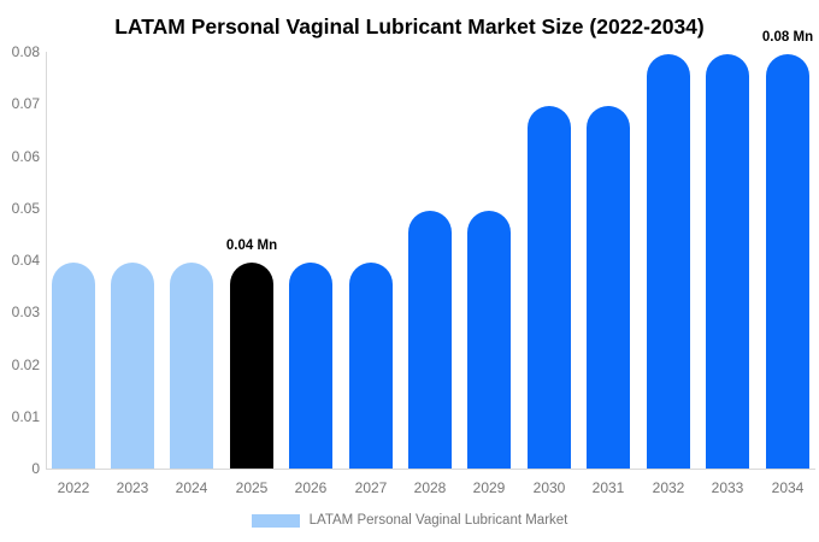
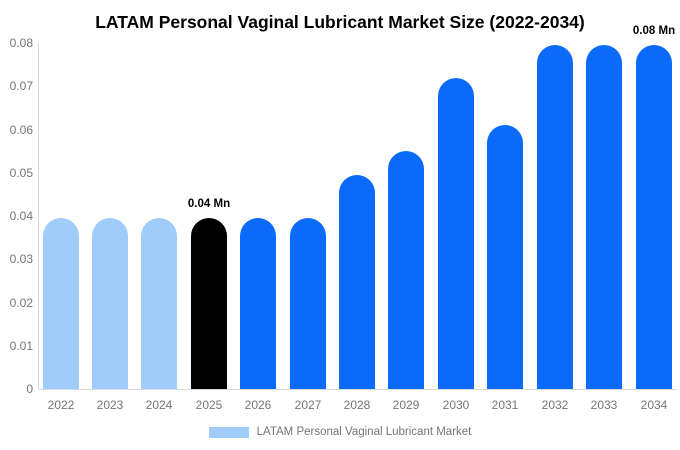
2029: 0.050 -> 0.055
2030: 0.070 -> 0.072
2031: 0.070 -> 0.061
